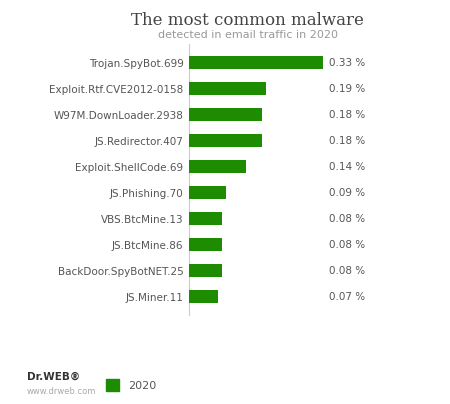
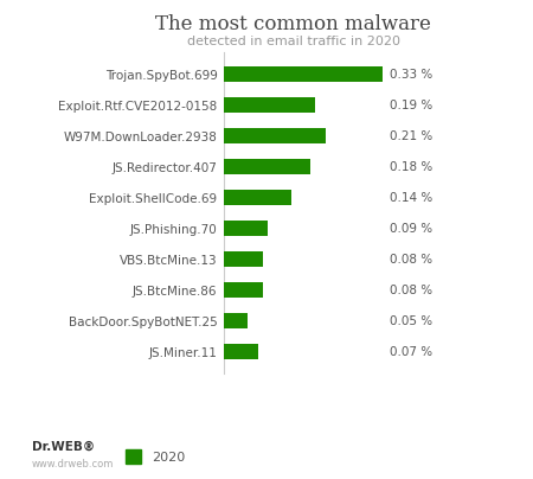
W97M.DownLoader.2938: 0.18 -> 0.21
BackDoor.SpyBotNET.25: 0.08 -> 0.05
